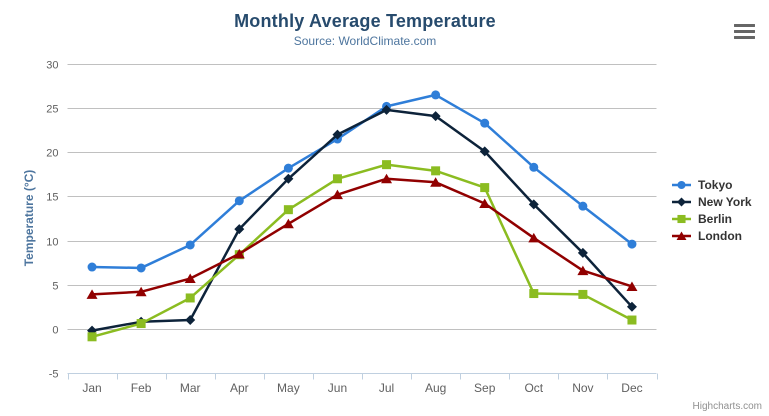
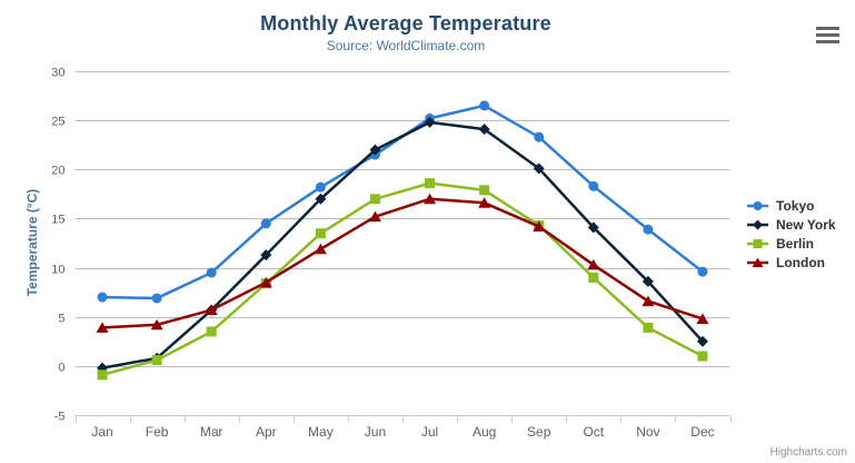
New York/Mar: 1 -> 6
Berlin/Sep: 16 -> 14
Berlin/Oct: 4 -> 9
